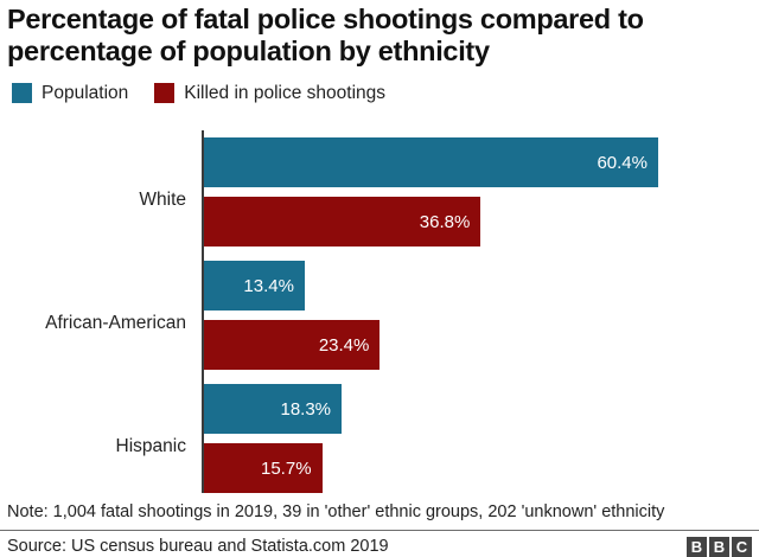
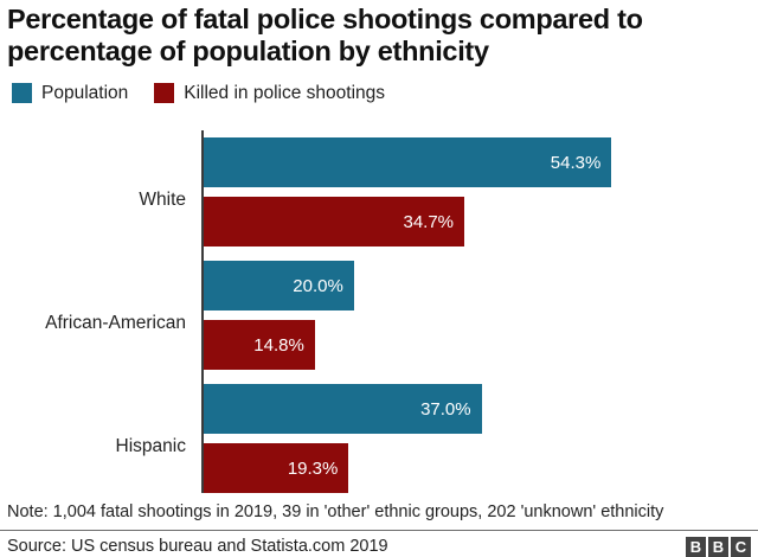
Population/White: 60.4% -> 54.3%
Killed in police shootings/White: 36.8% -> 34.7%
Population/African-American: 13.4% -> 20.0%
Killed in police shootings/African-American: 23.4% -> 14.8%
Population/Hispanic: 18.3% -> 37.0%
Killed in police shootings/Hispanic: 15.7% -> 19.3%
